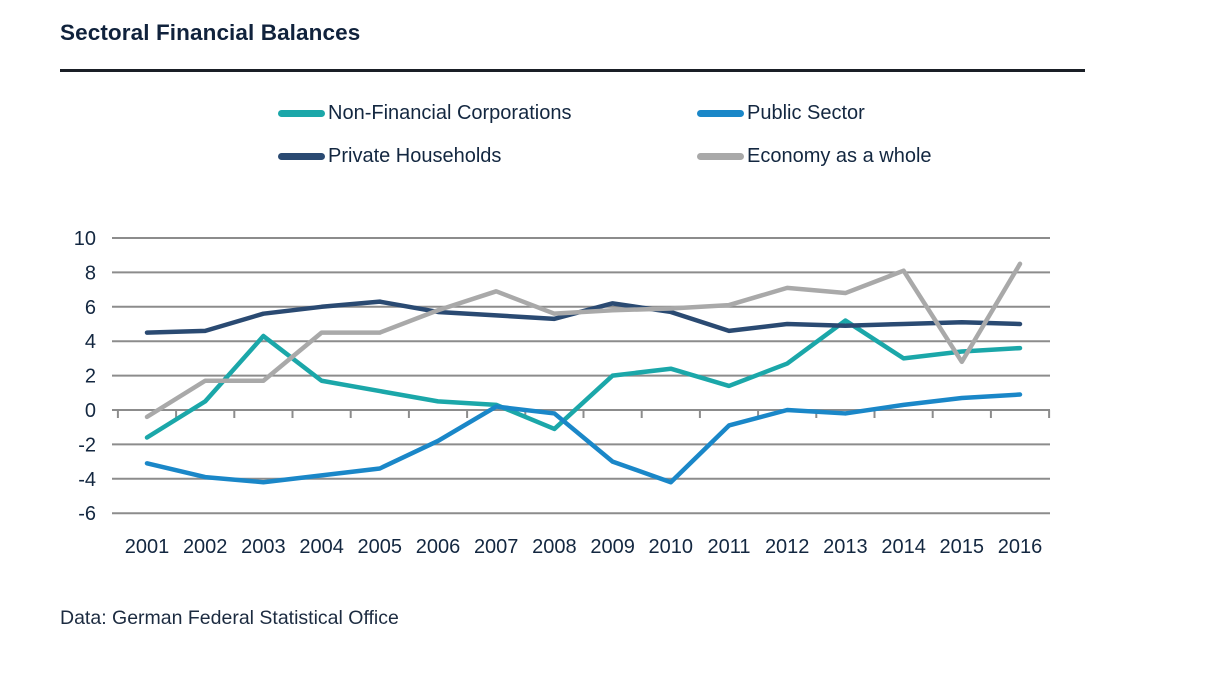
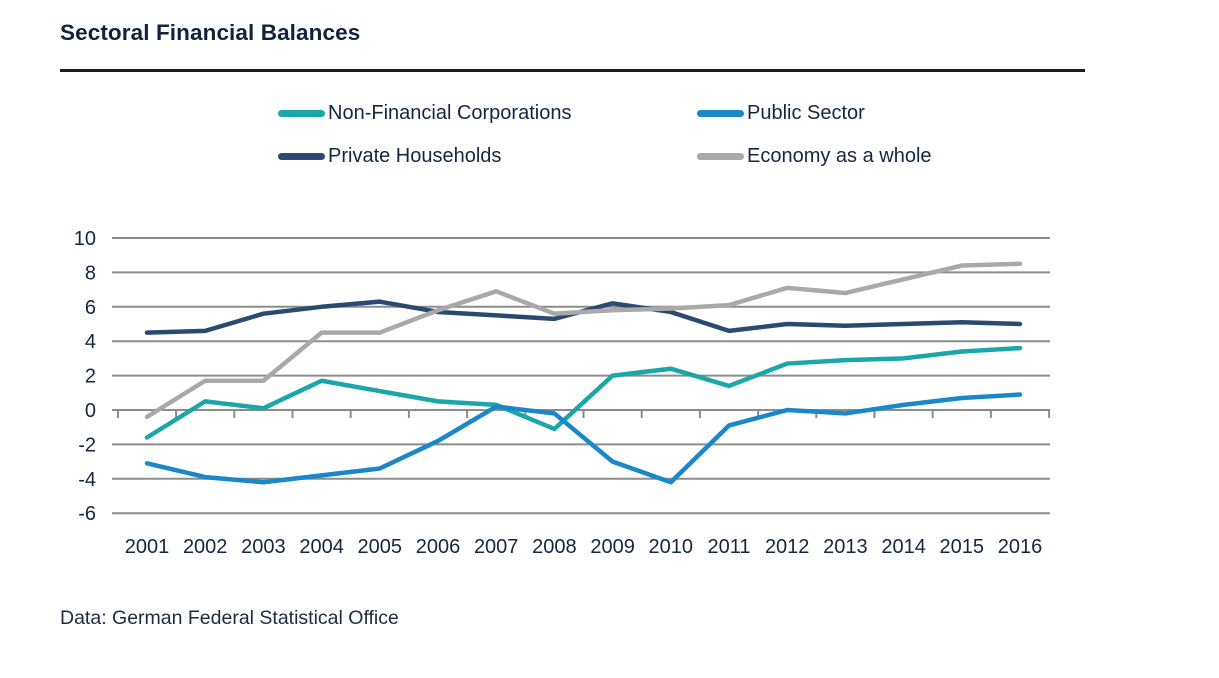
Non-Financial Corporations/2003: 4.3 -> 0.1
Non-Financial Corporations/2013: 5.2 -> 2.9
Economy as a whole/2014: 8.1 -> 7.6
Economy as a whole/2015: 2.8 -> 8.4
